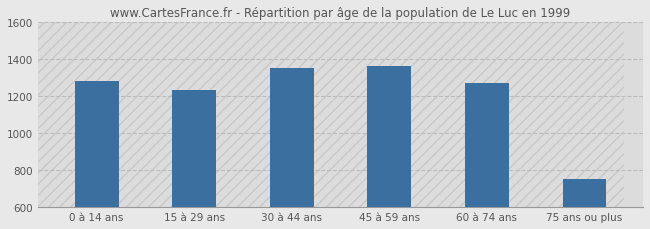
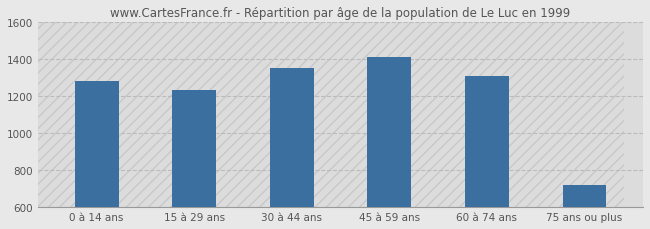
45 à 59 ans: 1360 -> 1410
60 à 74 ans: 1270 -> 1300
75 ans ou plus: 750 -> 720
